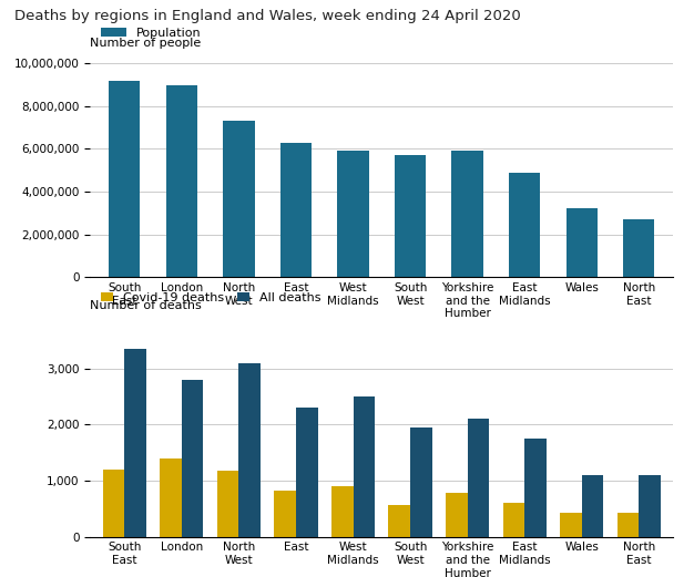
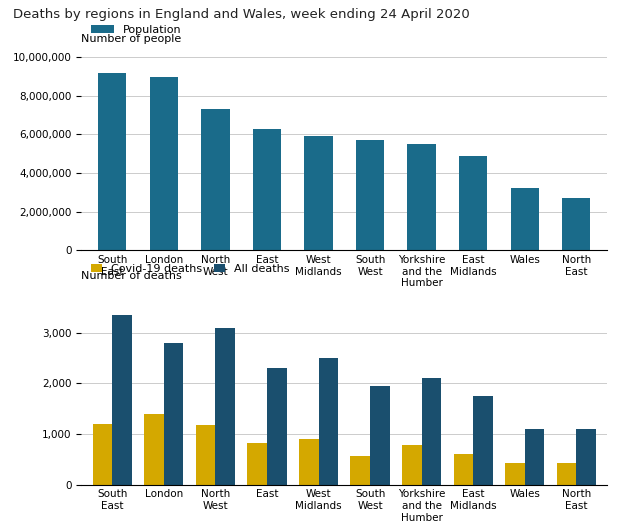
Yorkshire and the Humber: 5,900,000 -> 5,500,000
